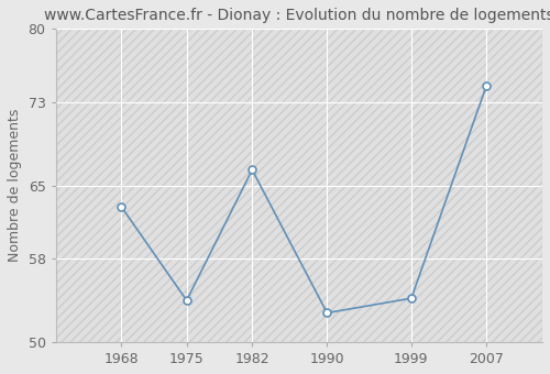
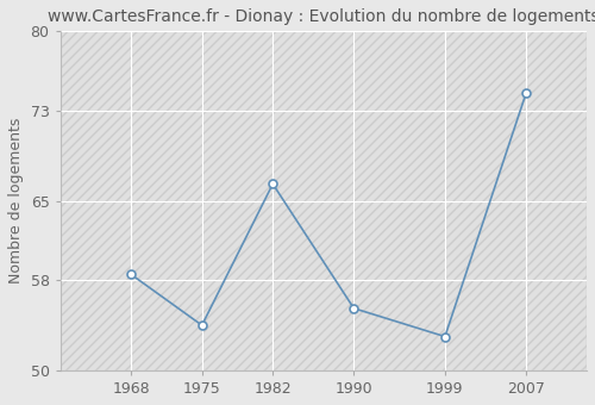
1968: 63.0 -> 58.5
1990: 52.8 -> 55.5
1999: 54.2 -> 53.0
